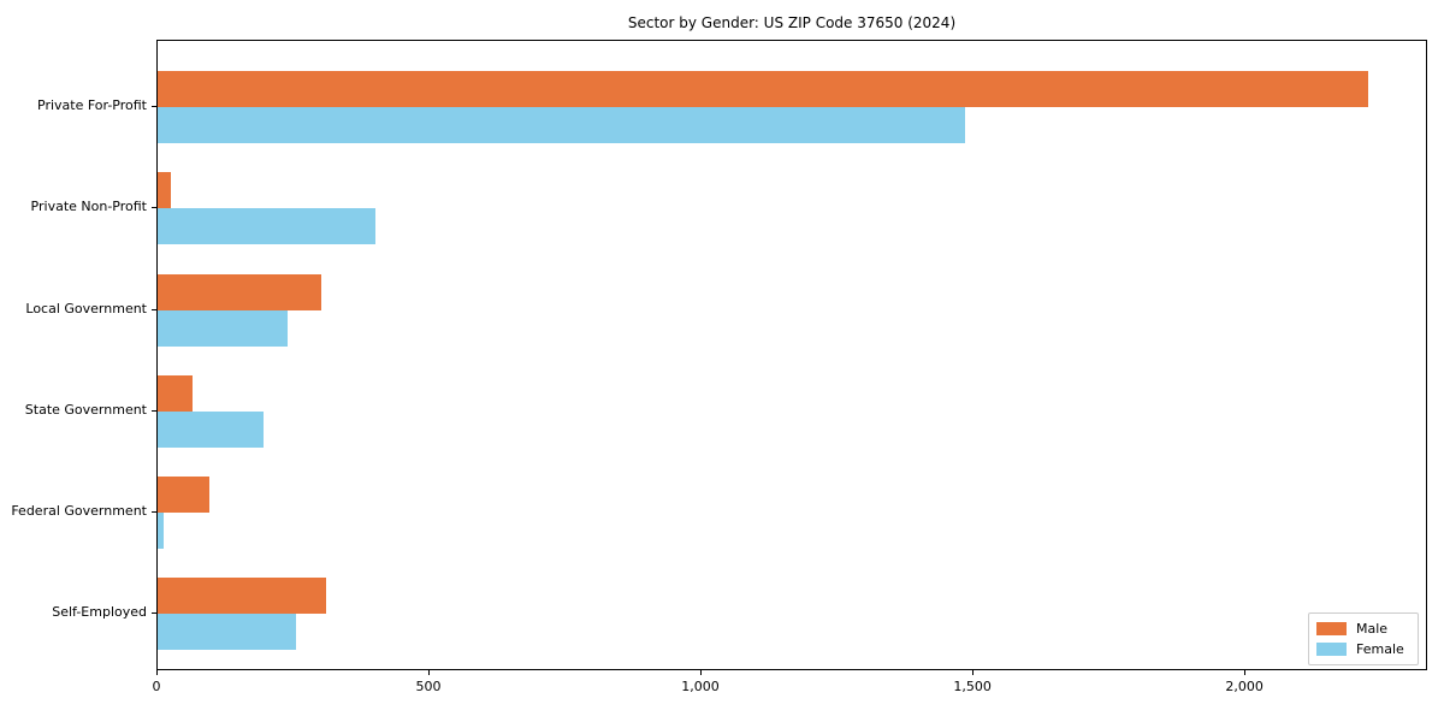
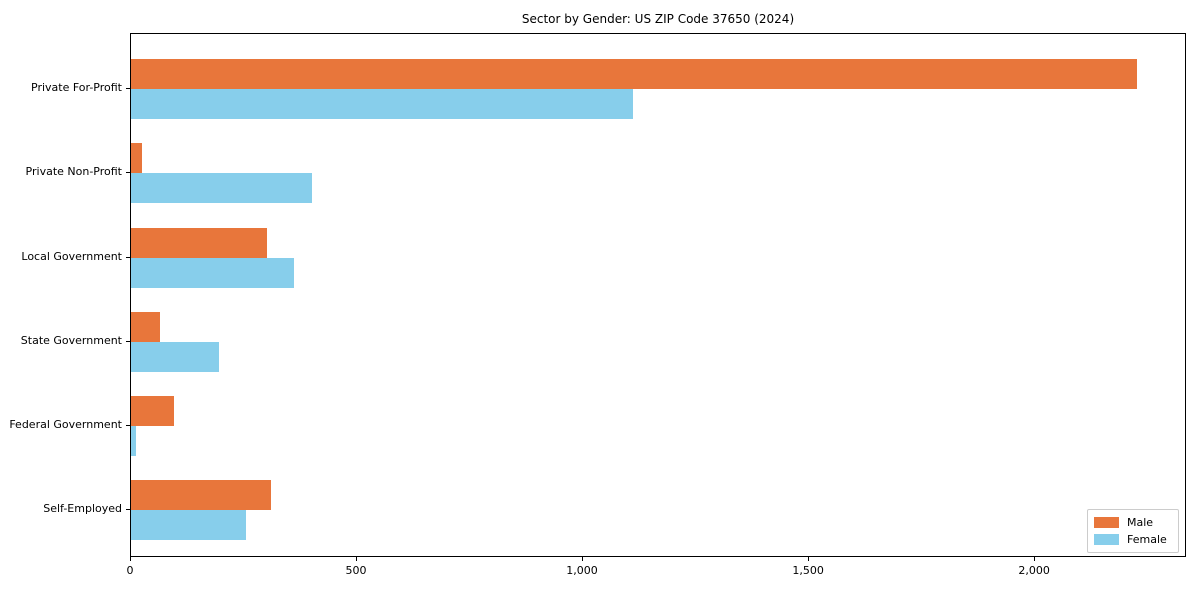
Female/Private For-Profit: 1480 -> 1110
Female/Local Government: 240 -> 360
